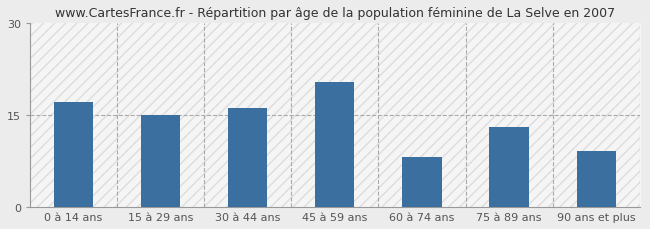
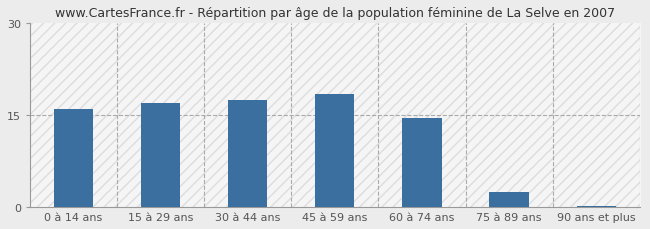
0 à 14 ans: 17.2 -> 16.0
15 à 29 ans: 15.0 -> 17.0
30 à 44 ans: 16.2 -> 17.5
45 à 59 ans: 20.4 -> 18.5
60 à 74 ans: 8.2 -> 14.5
75 à 89 ans: 13.0 -> 2.5
90 ans et plus: 9.2 -> 0.2
